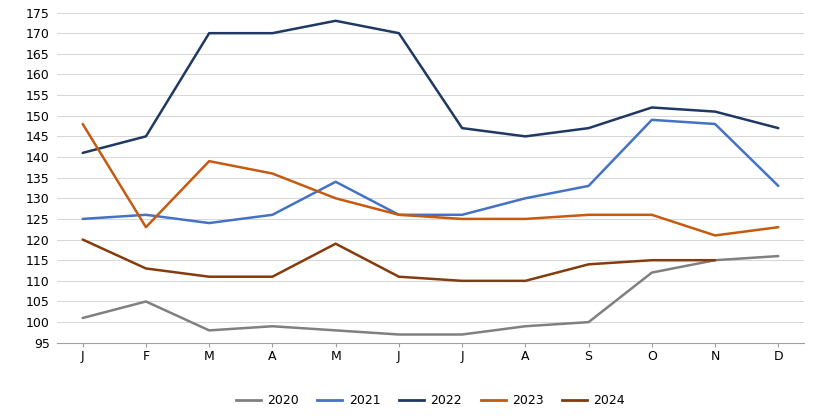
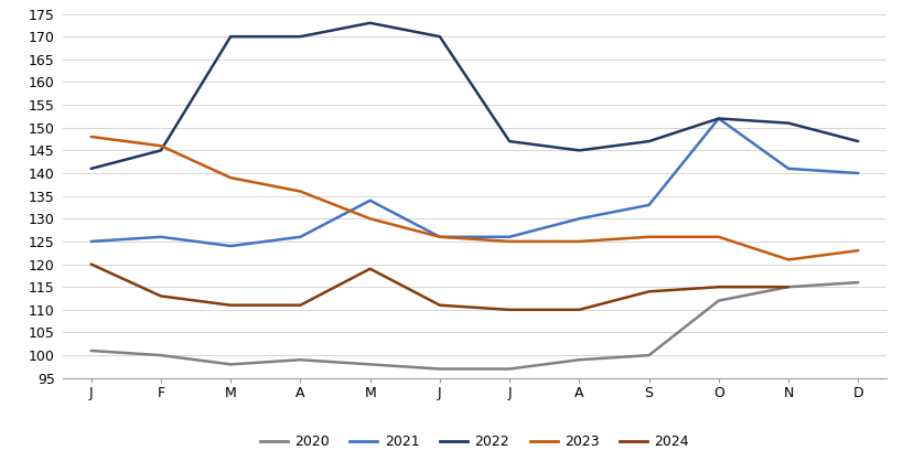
2020/F: 105 -> 100
2023/F: 123 -> 146
2021/O: 149 -> 152
2021/N: 148 -> 141
2021/D: 133 -> 140
